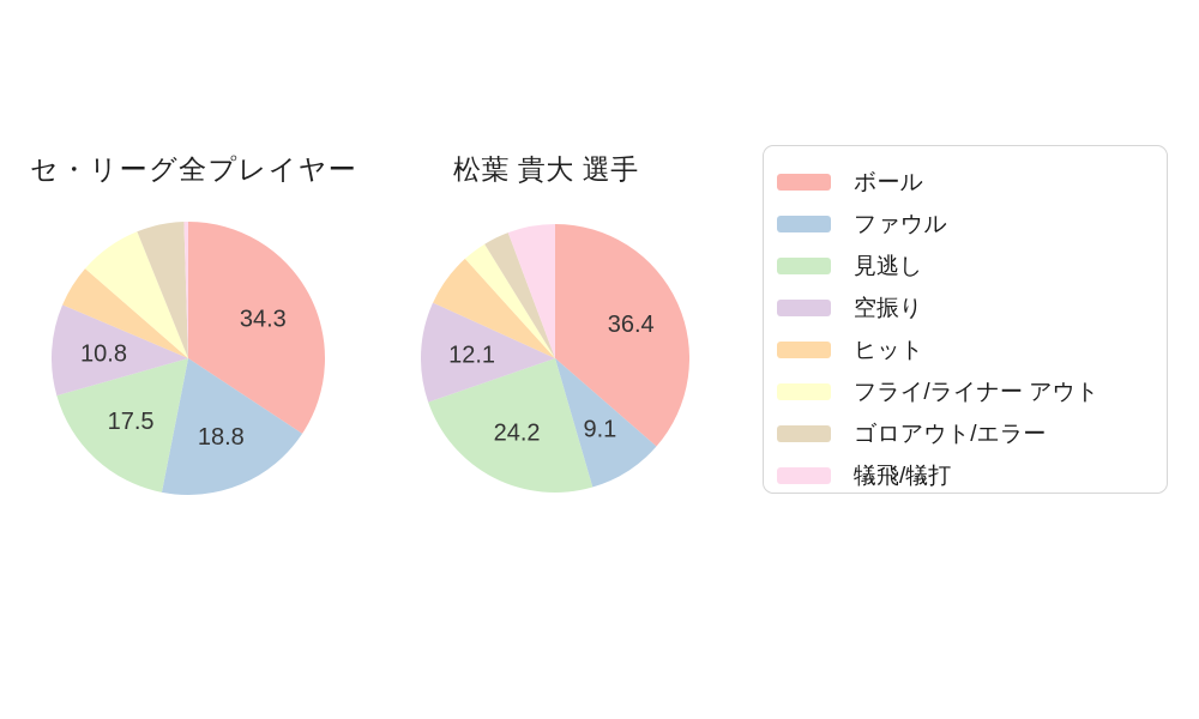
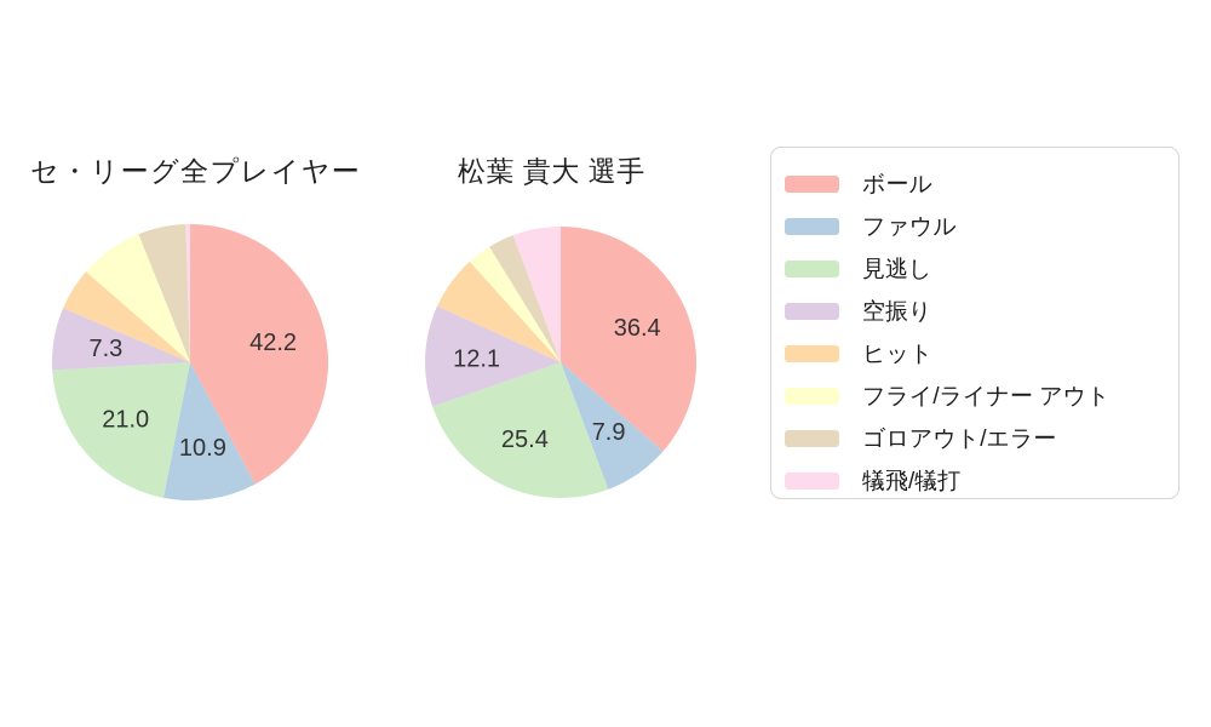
セ・リーグ全プレイヤー/ボール: 34.3 -> 42.2
セ・リーグ全プレイヤー/ファウル: 18.8 -> 10.9
セ・リーグ全プレイヤー/見逃し: 17.5 -> 21.0
セ・リーグ全プレイヤー/空振り: 10.8 -> 7.3
松葉 貴大 選手/ファウル: 9.1 -> 7.9
松葉 貴大 選手/見逃し: 24.2 -> 25.4
